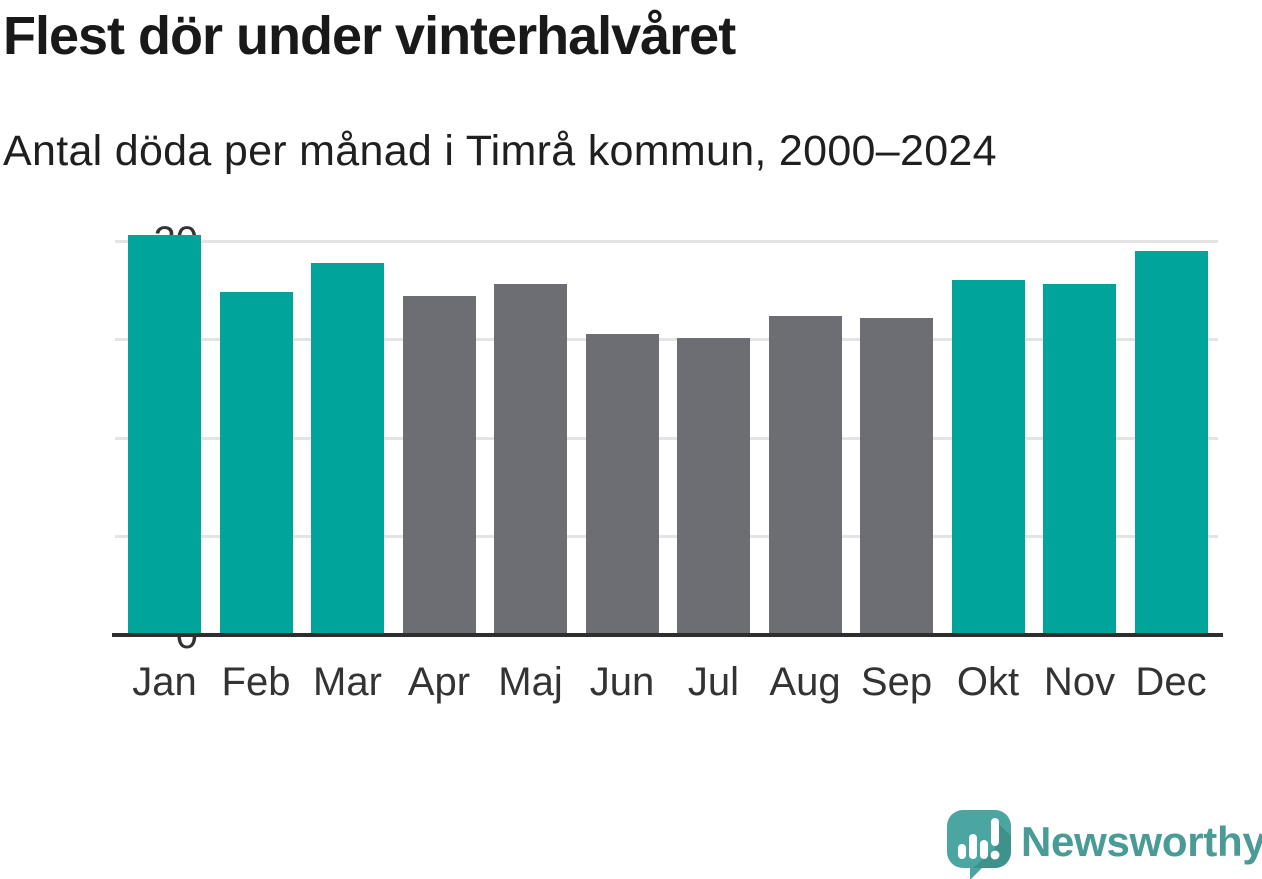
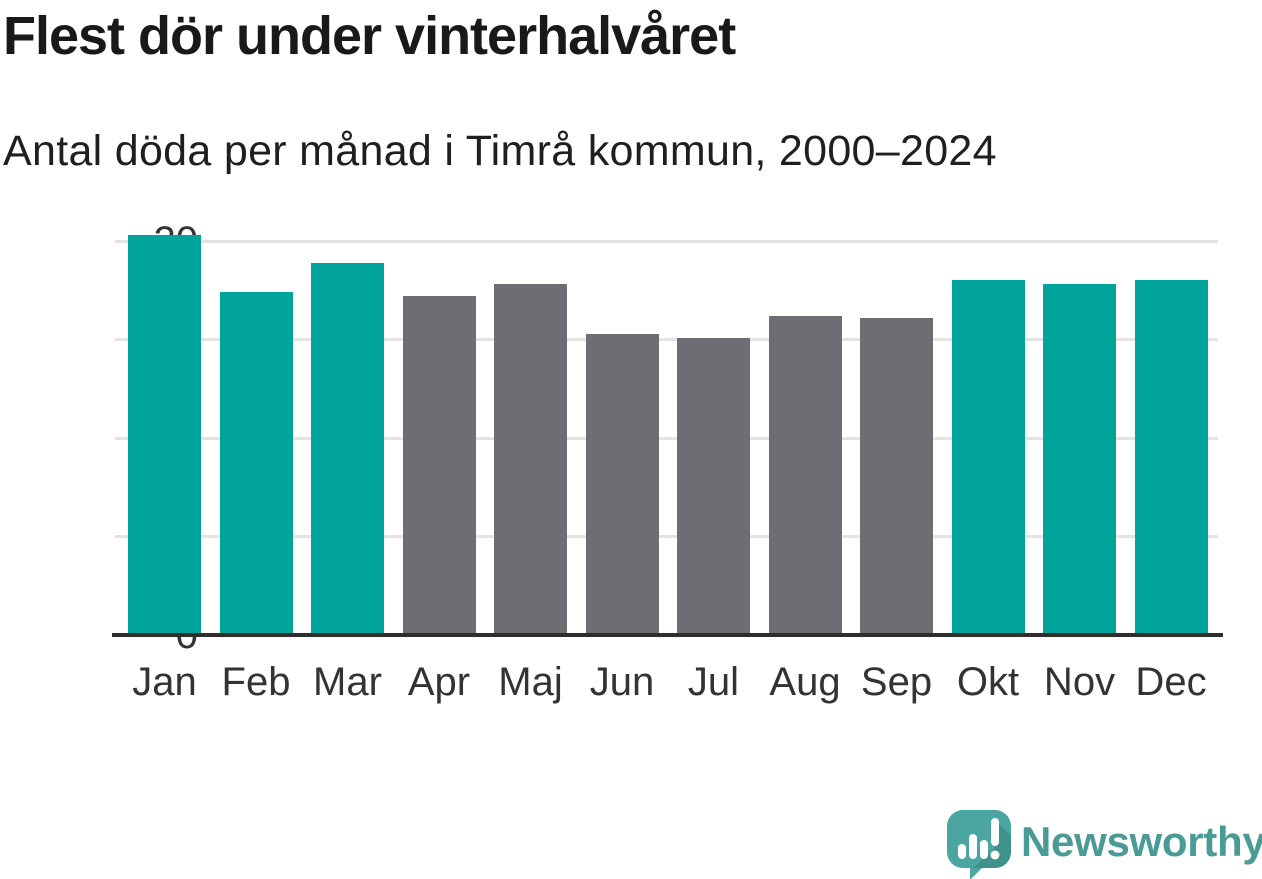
Dec: 19.5 -> 18.0
